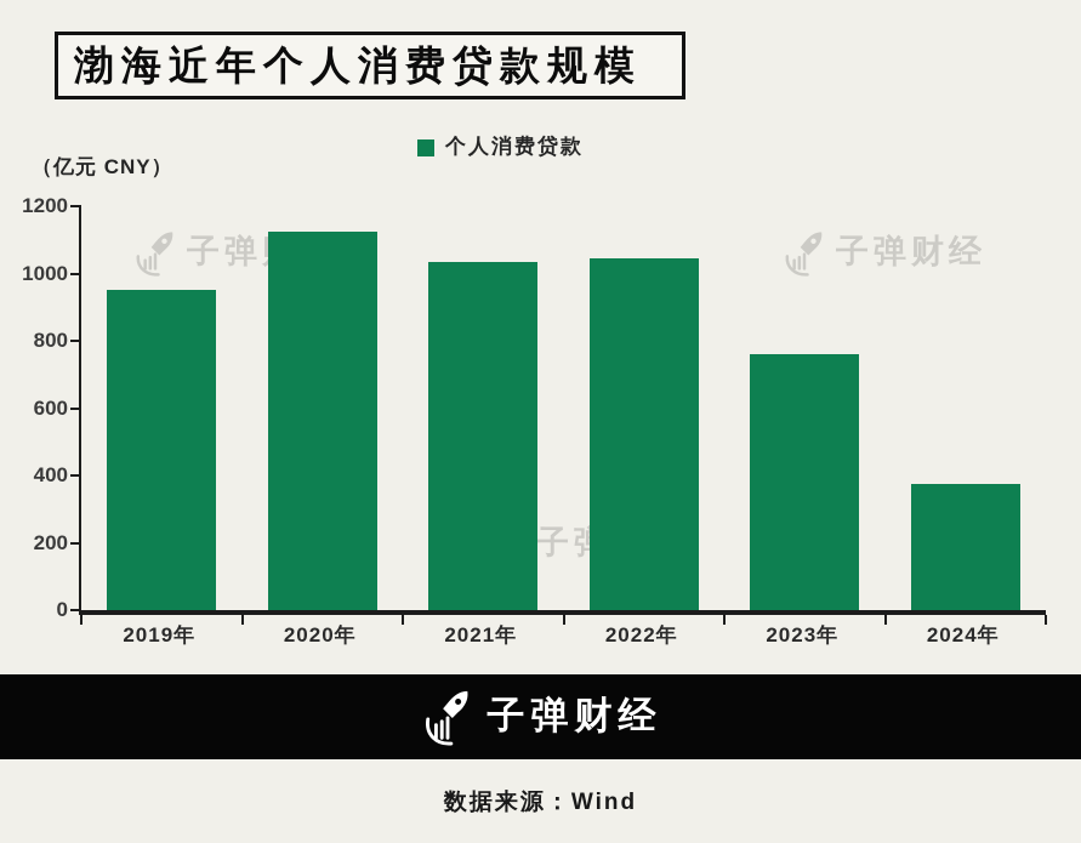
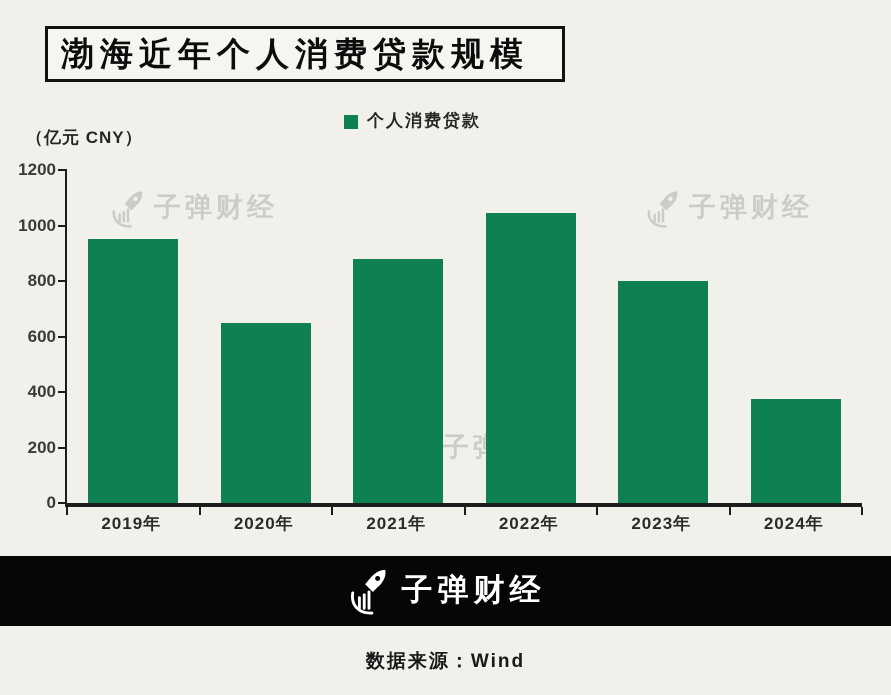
2020年: 1120 -> 650
2021年: 1040 -> 880
2023年: 760 -> 800
